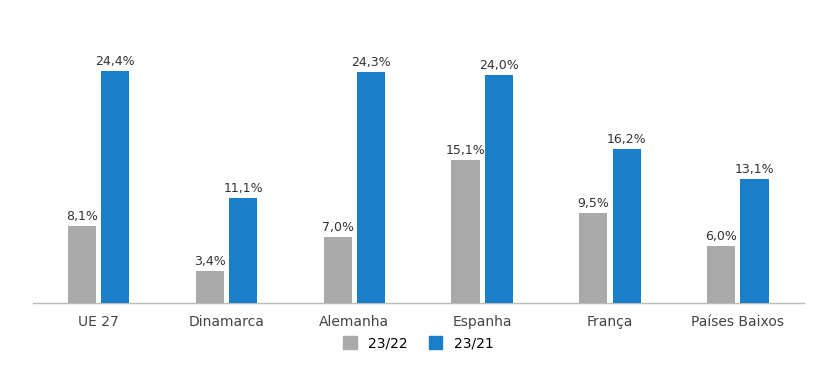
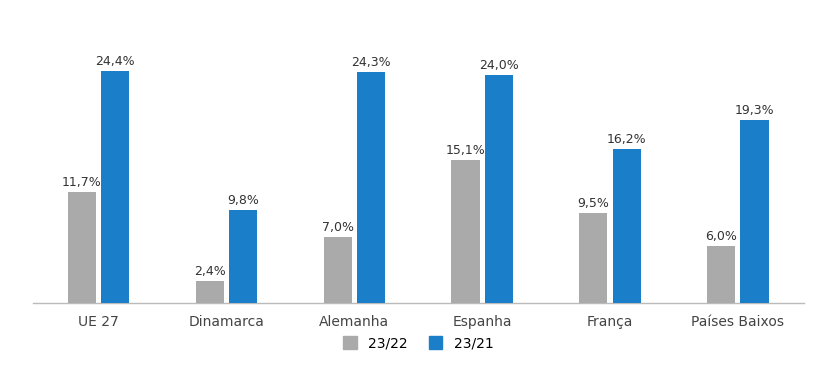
23/22/UE 27: 8,1% -> 11,7%
23/22/Dinamarca: 3,4% -> 2,4%
23/21/Dinamarca: 11,1% -> 9,8%
23/21/Países Baixos: 13,1% -> 19,3%
